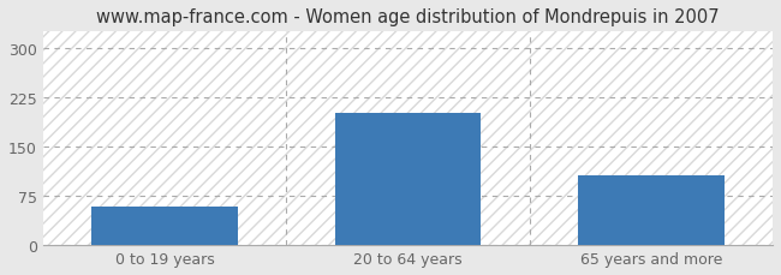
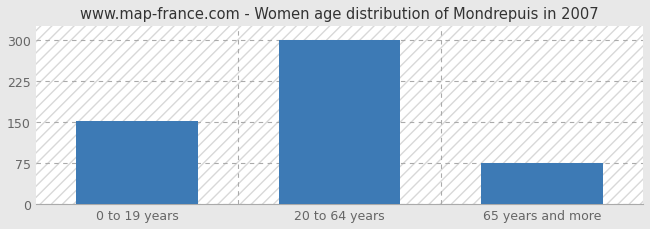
0 to 19 years: 58 -> 152
20 to 64 years: 202 -> 300
65 years and more: 106 -> 76
